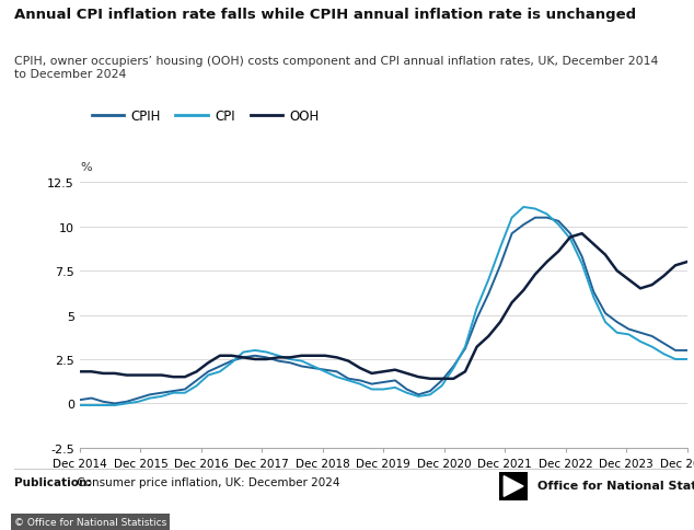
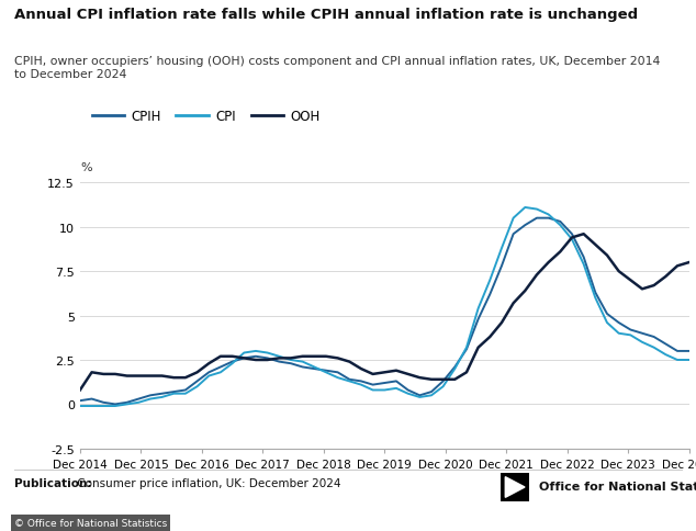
OOH/Dec 2014: 1.8 -> 0.8
